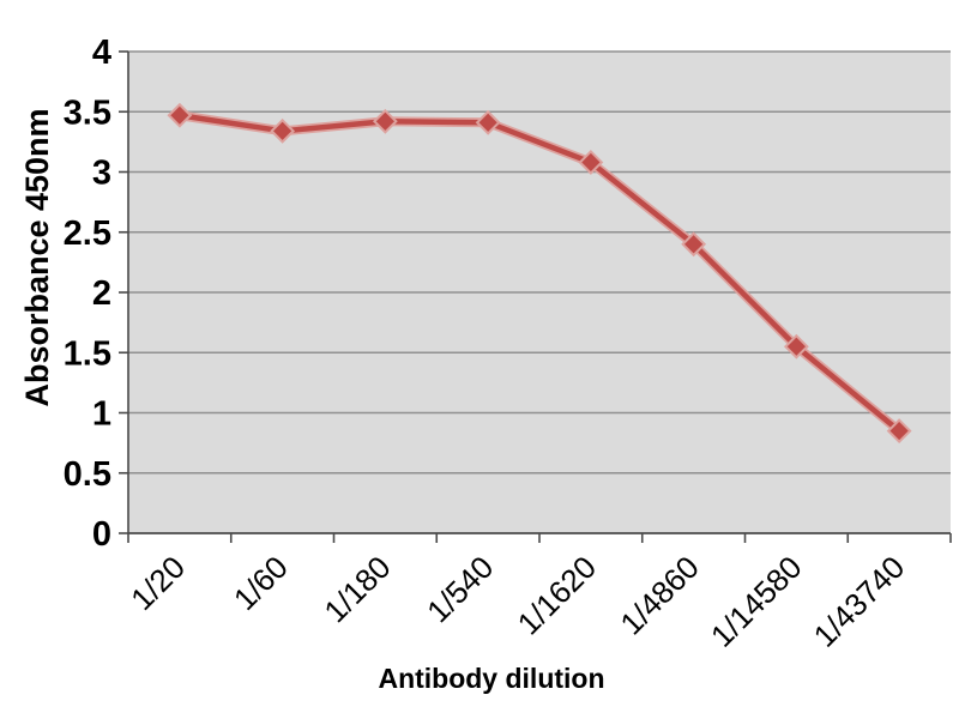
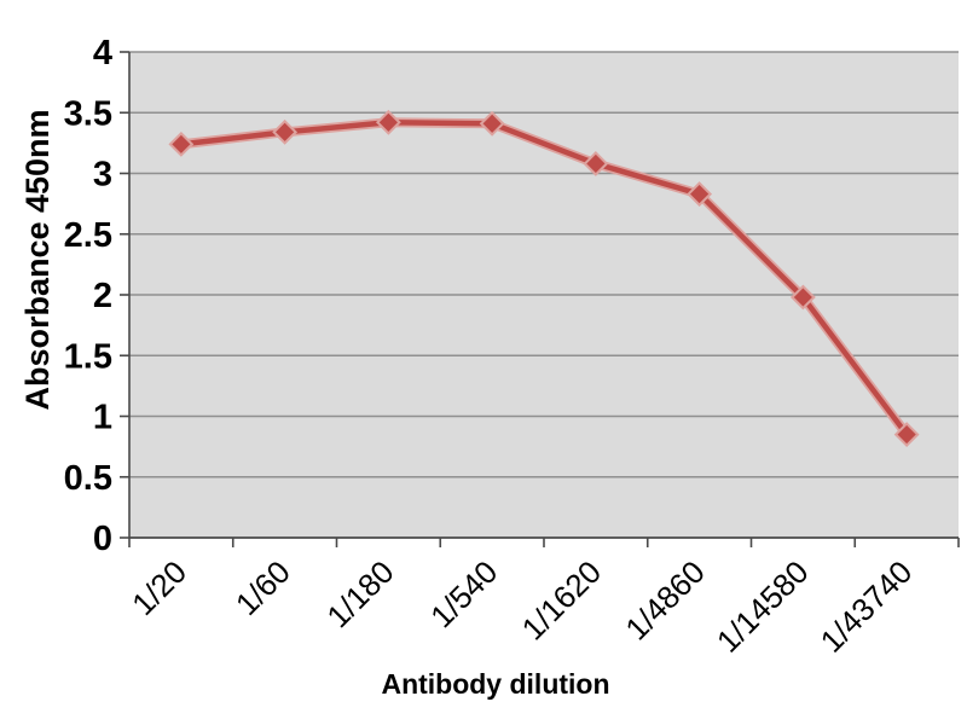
1/20: 3.47 -> 3.24
1/4860: 2.40 -> 2.83
1/14580: 1.55 -> 1.98
